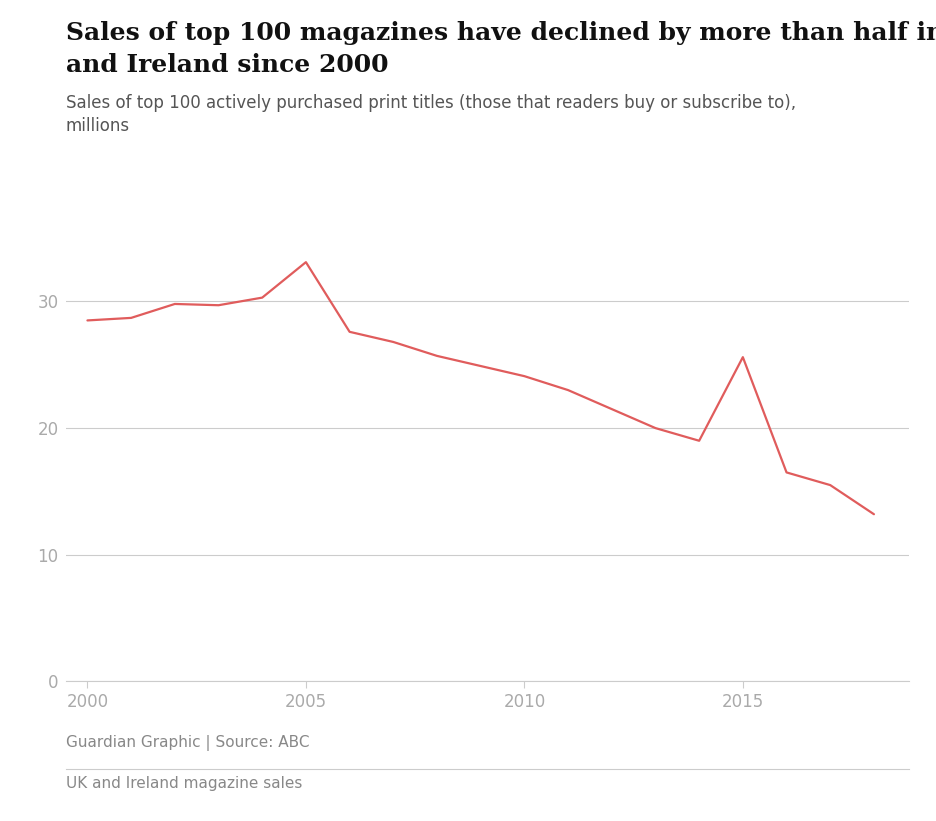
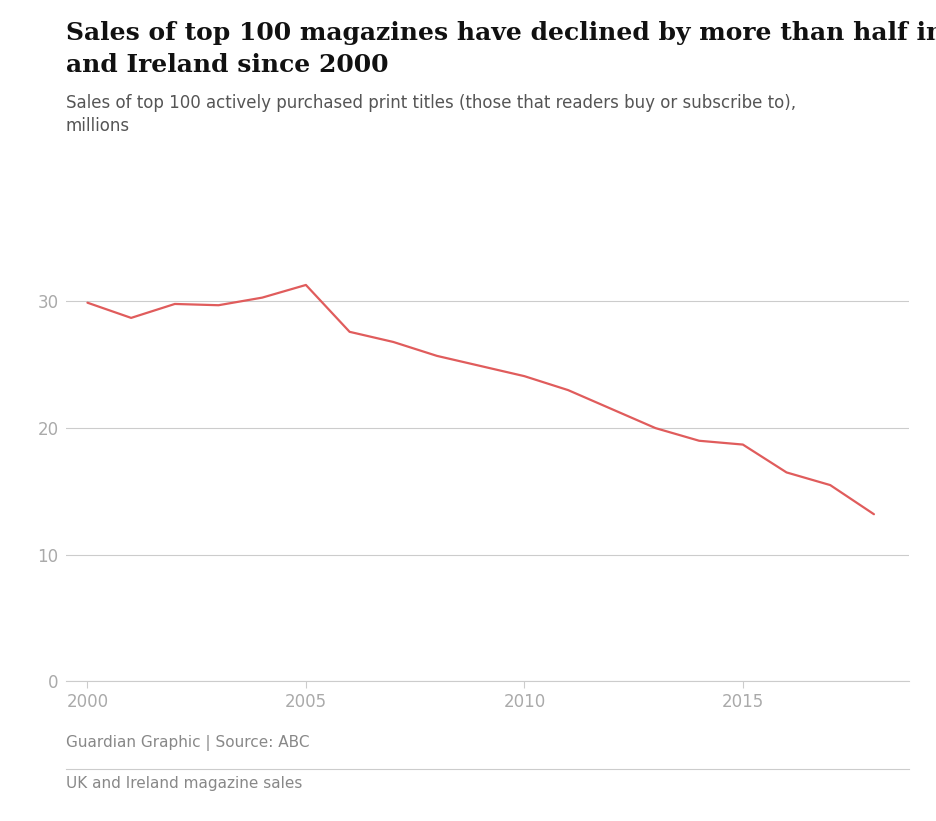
2000: 28.5 -> 29.9
2005: 33.1 -> 31.3
2015: 25.6 -> 18.7
